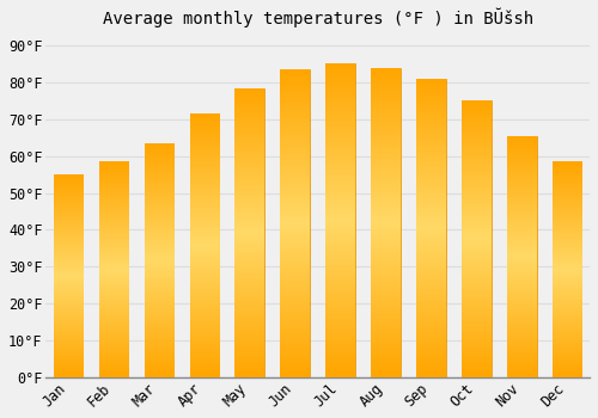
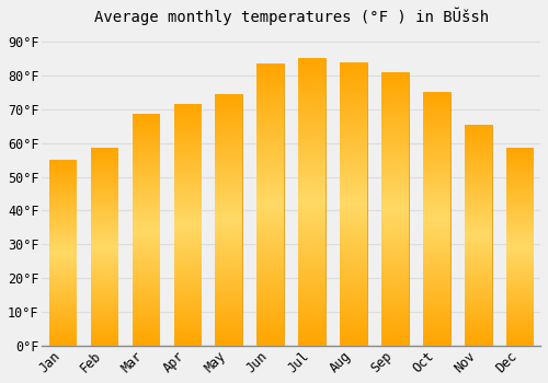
Mar: 63.5°F -> 68.5°F
May: 78.5°F -> 74.5°F
